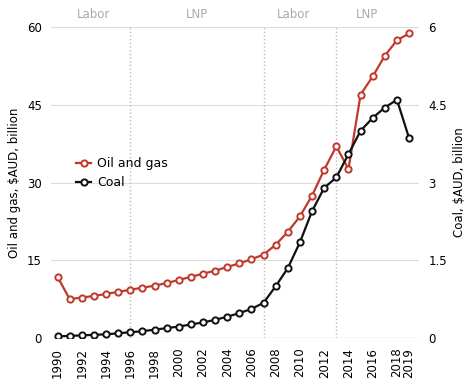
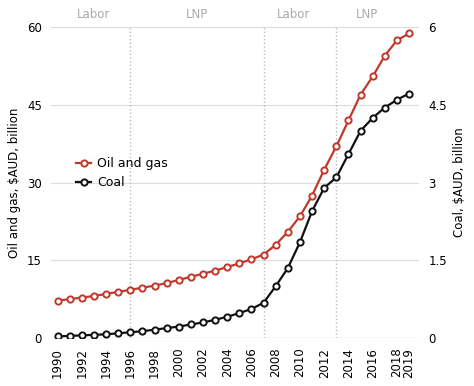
Oil and gas/1990: 11.8 -> 7.2
Oil and gas/2014: 32.6 -> 42.0
Coal/2019: 3.86 -> 4.72
